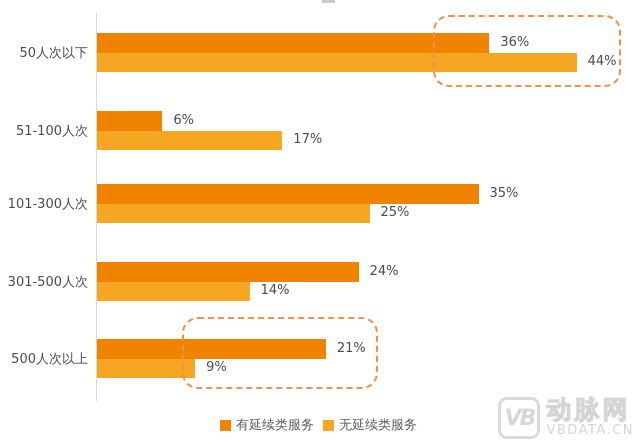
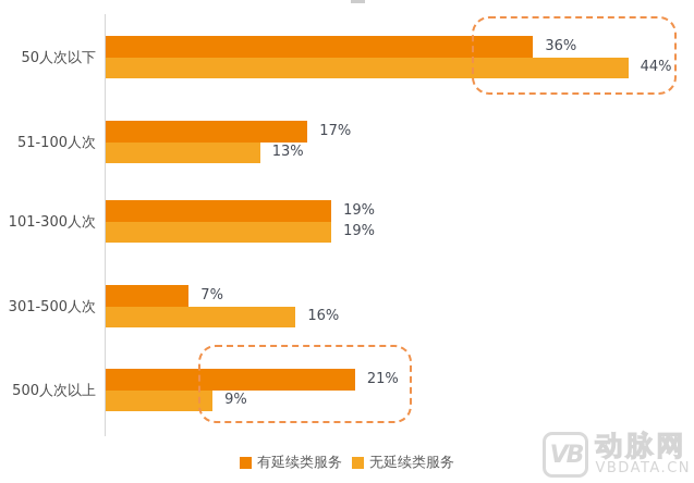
有延续类服务/51-100人次: 6% -> 17%
无延续类服务/51-100人次: 17% -> 13%
有延续类服务/101-300人次: 35% -> 19%
无延续类服务/101-300人次: 25% -> 19%
有延续类服务/301-500人次: 24% -> 7%
无延续类服务/301-500人次: 14% -> 16%
